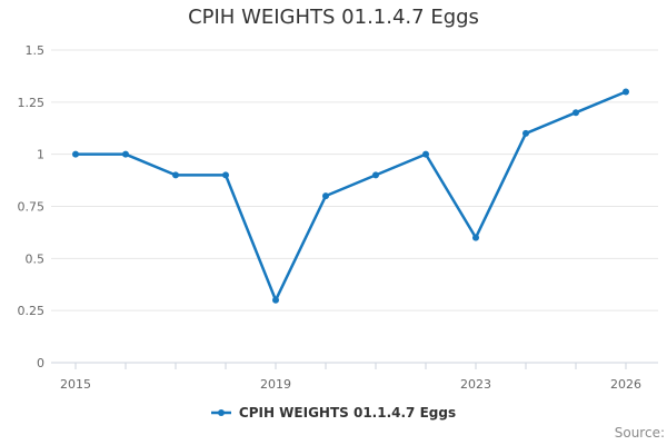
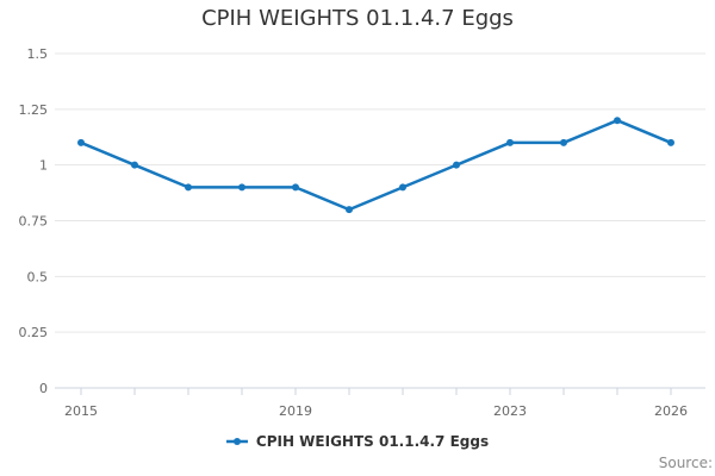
2015: 1.0 -> 1.1
2019: 0.3 -> 0.9
2023: 0.6 -> 1.1
2026: 1.3 -> 1.1
